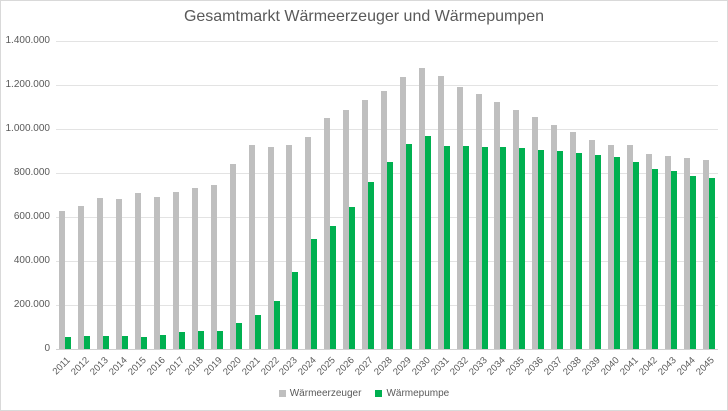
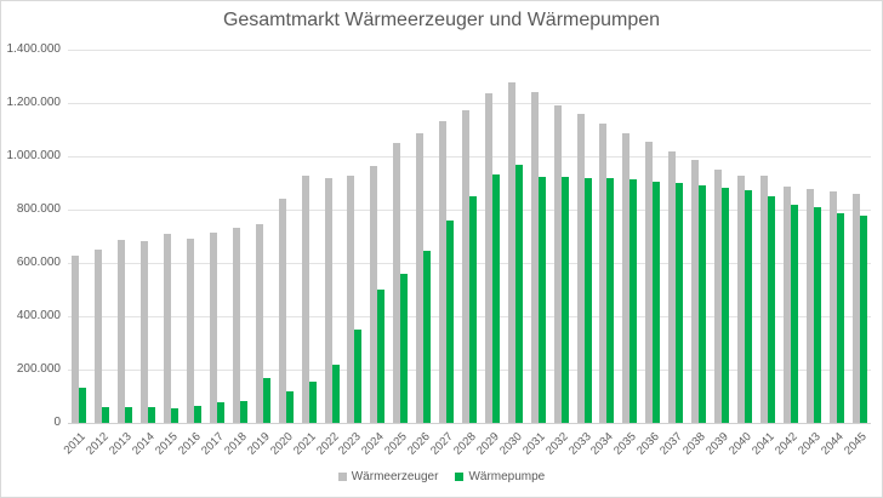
Wärmepumpe/2011: 50000 -> 130000
Wärmepumpe/2019: 80000 -> 170000
